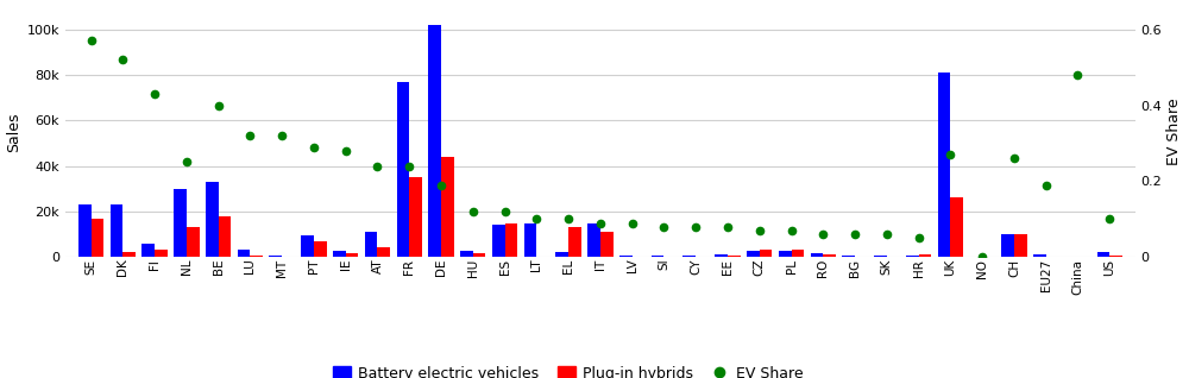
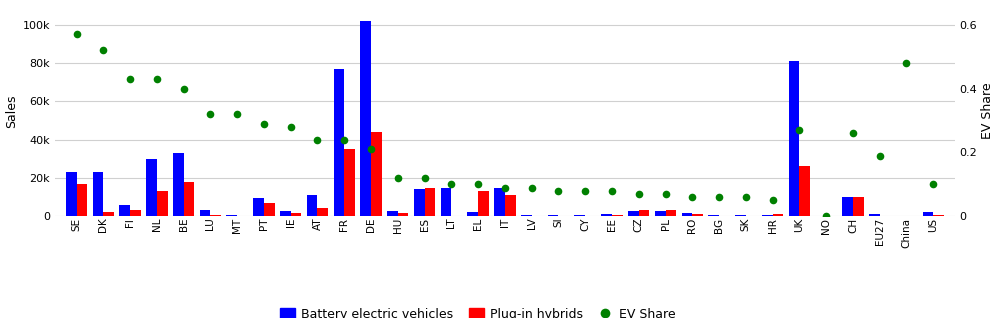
EV Share/NL: 0.25 -> 0.43
EV Share/DE: 0.19 -> 0.21
